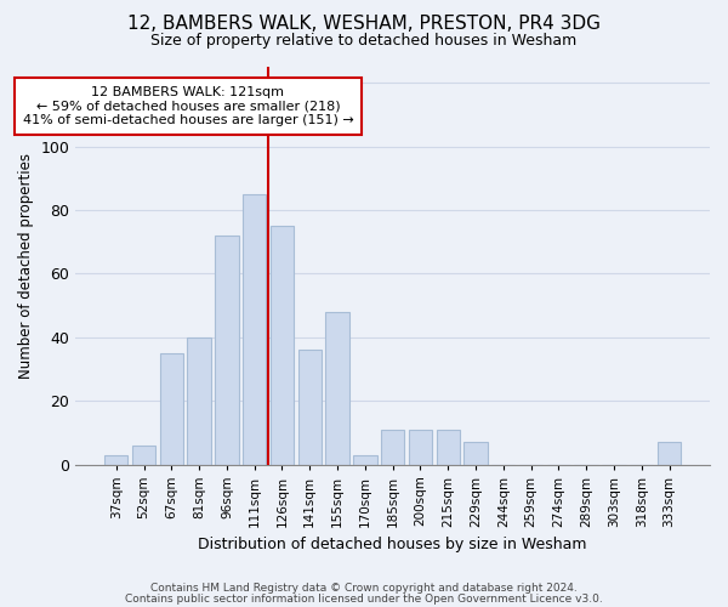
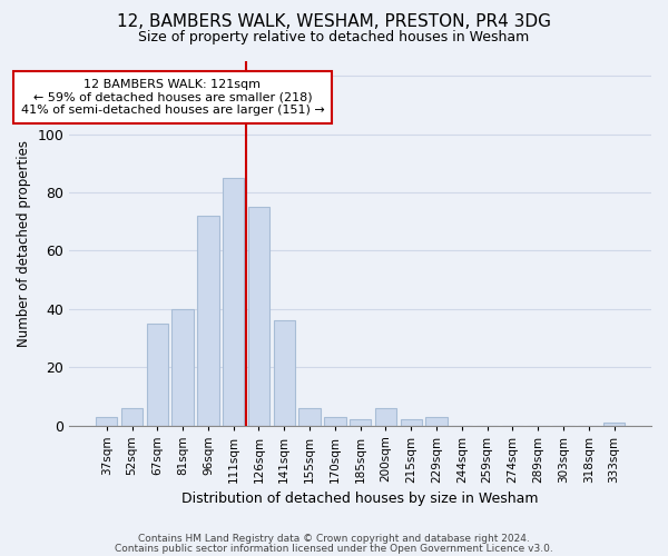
155sqm: 48 -> 6
185sqm: 11 -> 2
200sqm: 11 -> 6
215sqm: 11 -> 2
229sqm: 7 -> 3
333sqm: 7 -> 1
